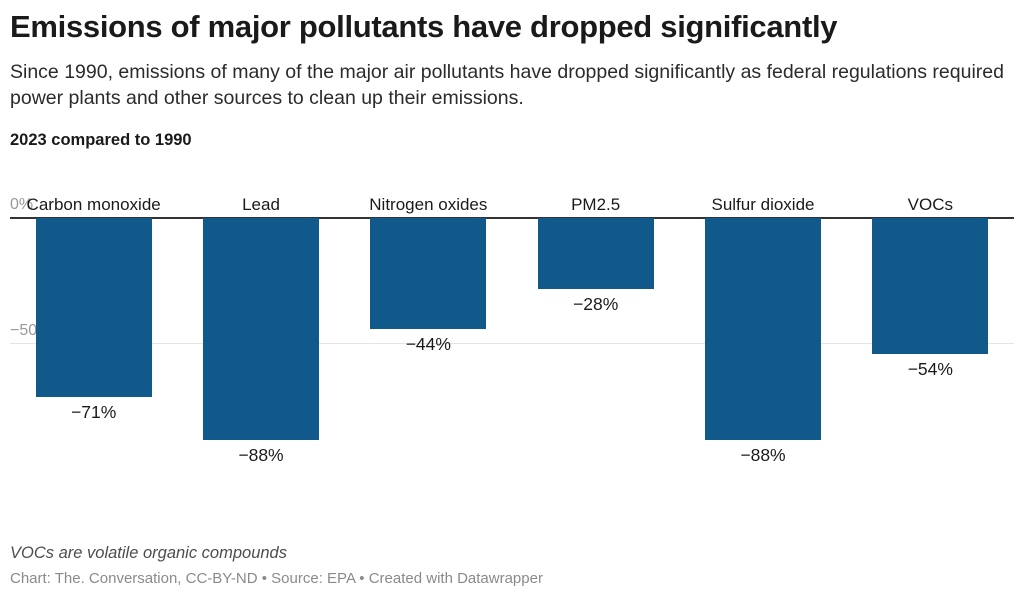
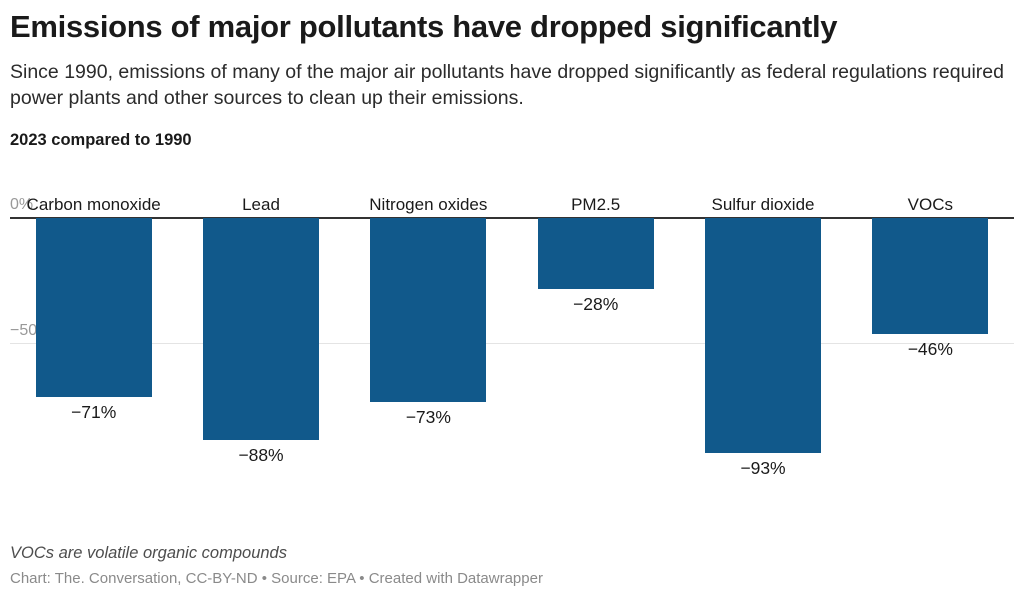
Nitrogen oxides: −44% -> −73%
Sulfur dioxide: −88% -> −93%
VOCs: −54% -> −46%
